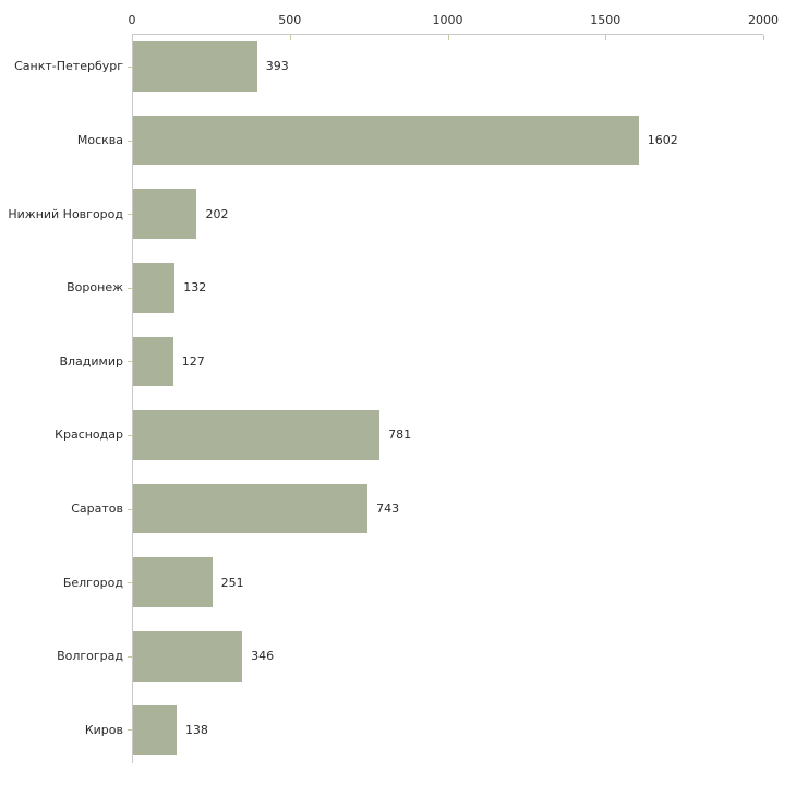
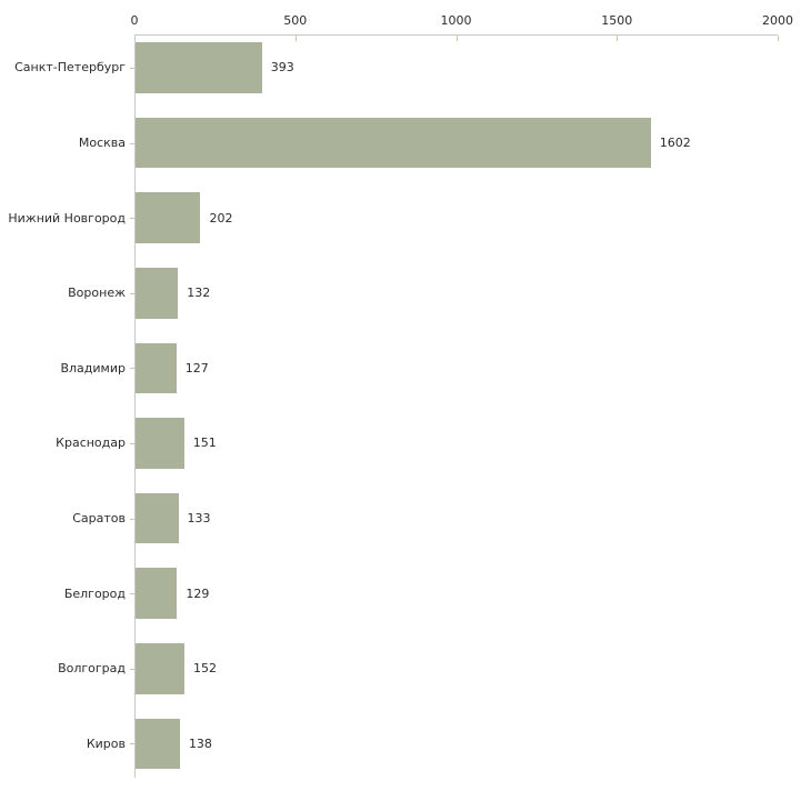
Краснодар: 781 -> 151
Саратов: 743 -> 133
Белгород: 251 -> 129
Волгоград: 346 -> 152
